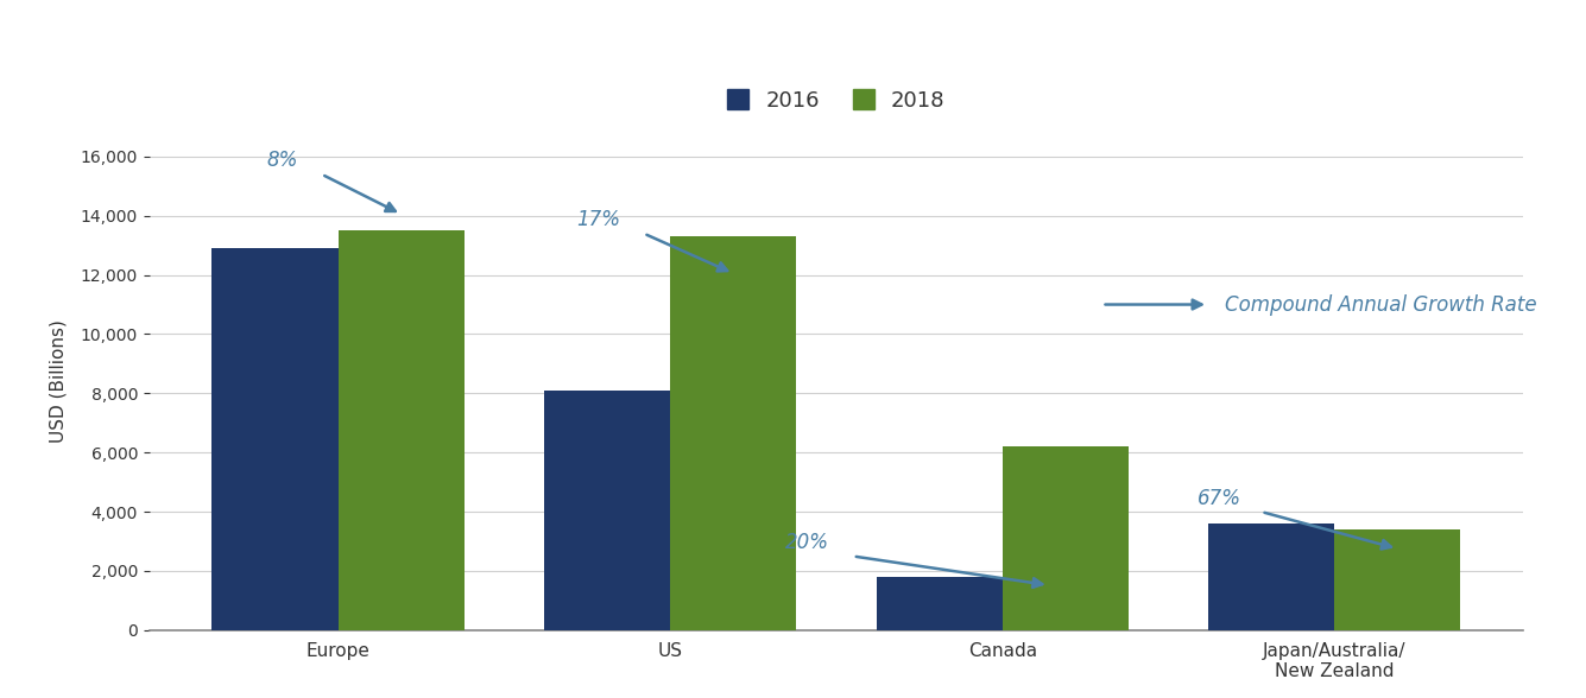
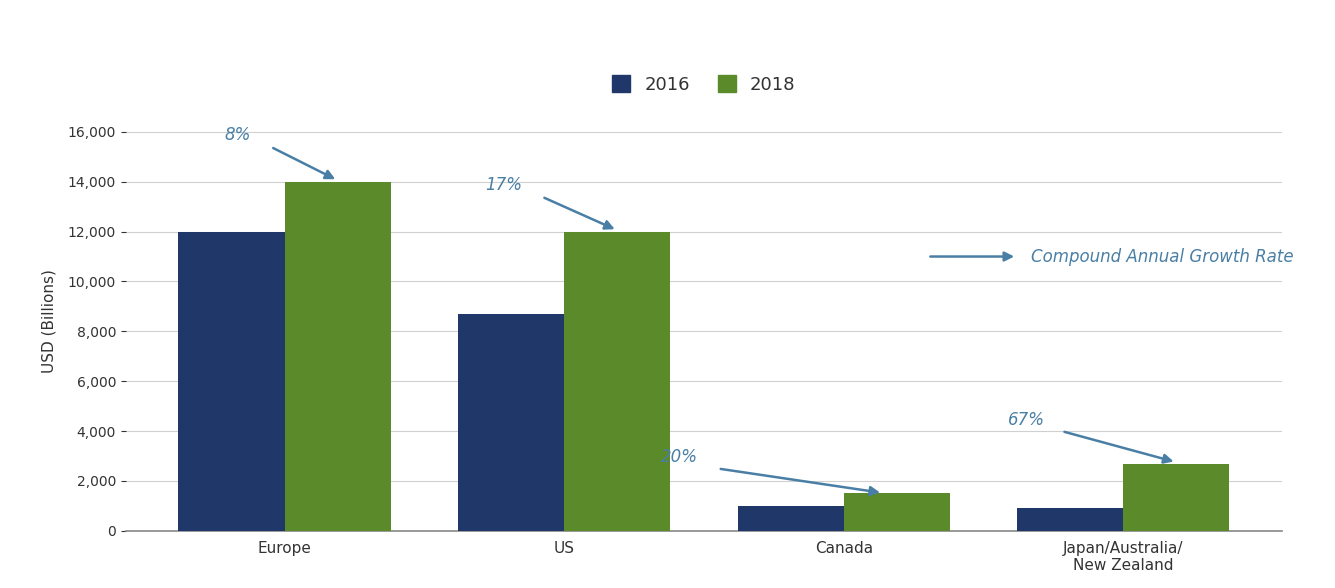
2016/Europe: 12,900 -> 12,000
2018/Europe: 13,500 -> 14,000
2016/US: 8,100 -> 8,700
2018/US: 13,300 -> 12,000
2016/Canada: 1,800 -> 1,000
2018/Canada: 6,200 -> 1,500
2016/Japan/Australia/ New Zealand: 3,600 -> 900
2018/Japan/Australia/ New Zealand: 3,400 -> 2,700
